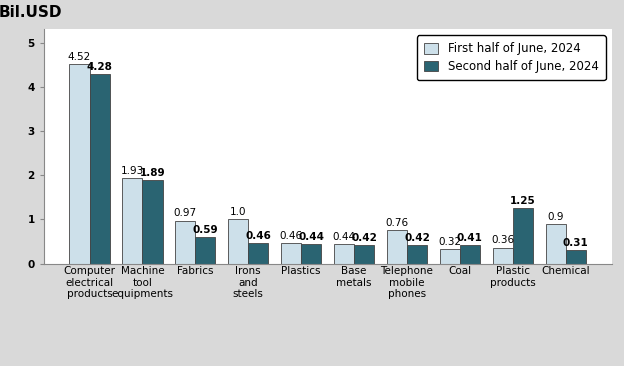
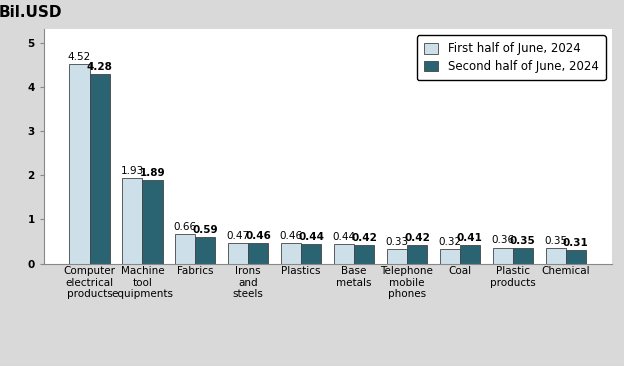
First half of June, 2024/Fabrics: 0.97 -> 0.66
First half of June, 2024/Irons and steels: 1.00 -> 0.47
First half of June, 2024/Telephone mobile phones: 0.76 -> 0.33
Second half of June, 2024/Plastic products: 1.25 -> 0.35
First half of June, 2024/Chemical: 0.90 -> 0.35
